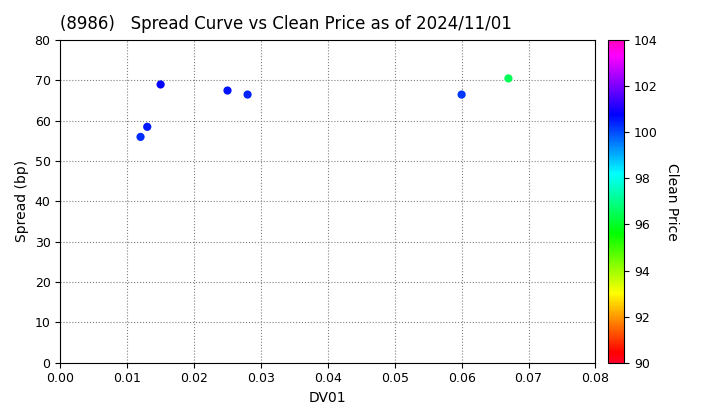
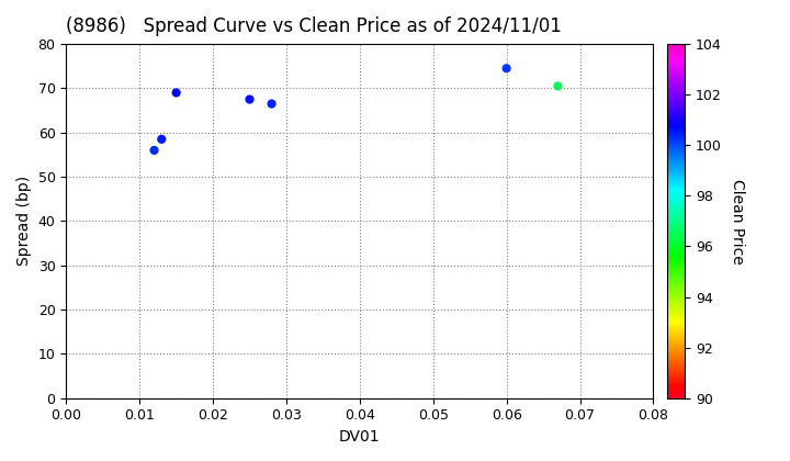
0.06: 66.5 -> 74.5
